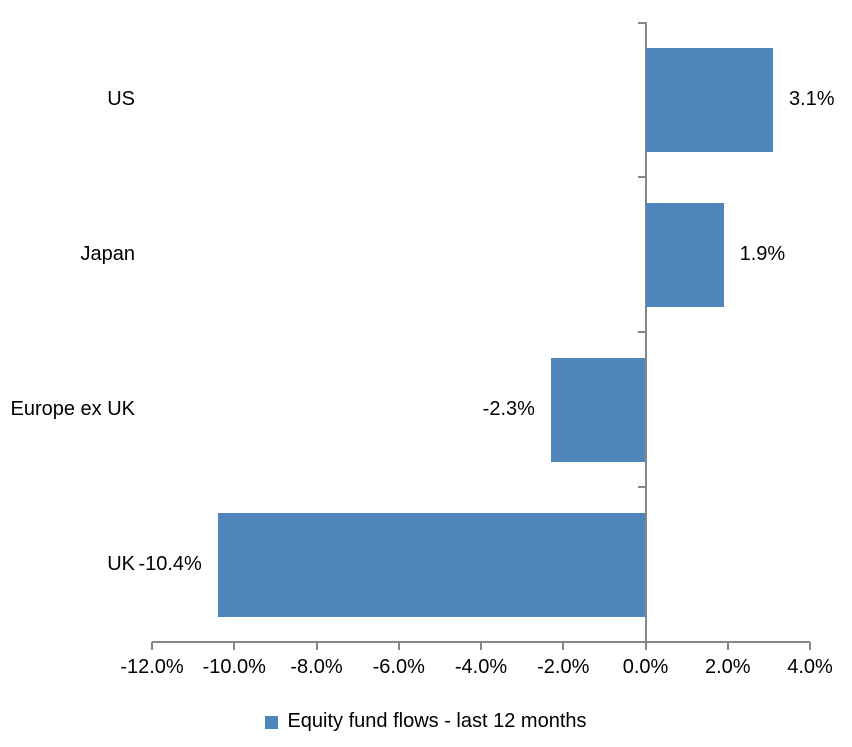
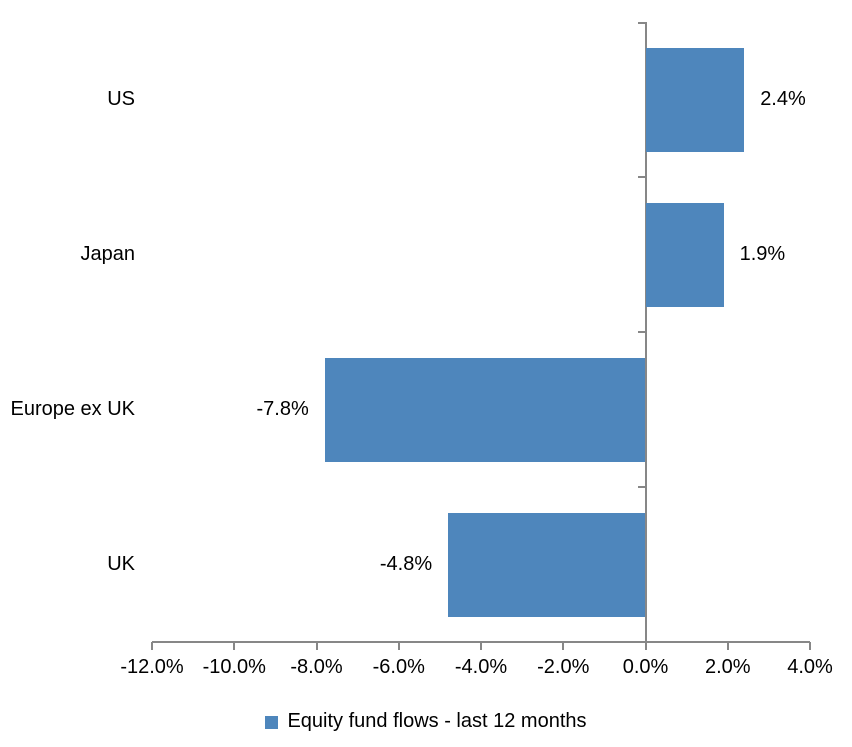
US: 3.1% -> 2.4%
Europe ex UK: -2.3% -> -7.8%
UK: -10.4% -> -4.8%
